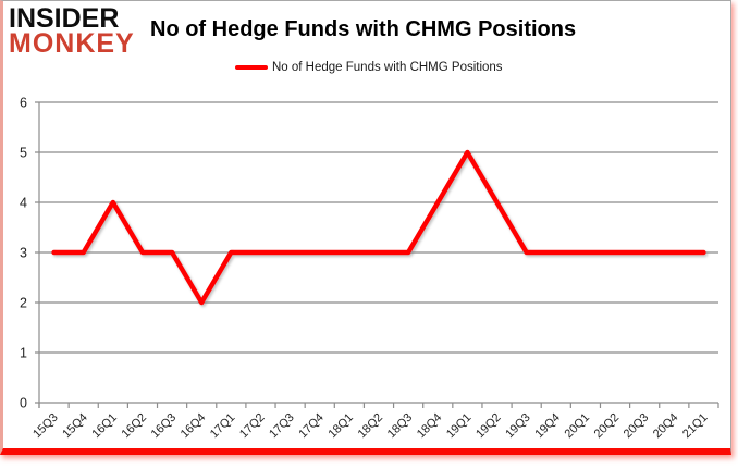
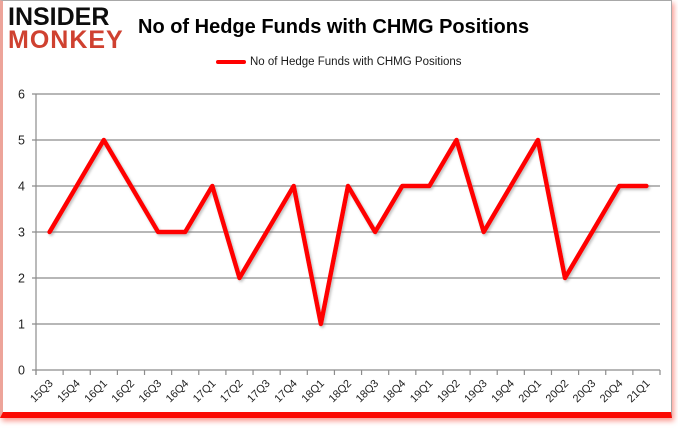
15Q4: 3 -> 4
16Q1: 4 -> 5
16Q2: 3 -> 4
16Q4: 2 -> 3
17Q1: 3 -> 4
17Q2: 3 -> 2
17Q4: 3 -> 4
18Q1: 3 -> 1
18Q2: 3 -> 4
19Q1: 5 -> 4
19Q2: 4 -> 5
19Q4: 3 -> 4
20Q1: 3 -> 5
20Q2: 3 -> 2
20Q4: 3 -> 4
21Q1: 3 -> 4
